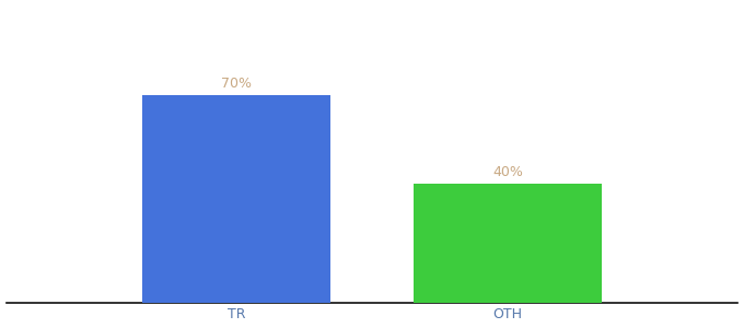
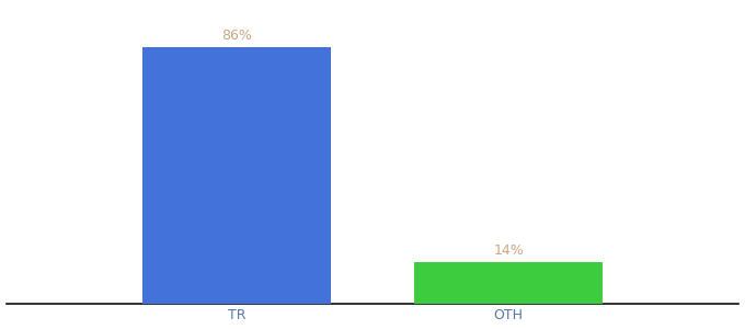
TR: 70% -> 86%
OTH: 40% -> 14%
